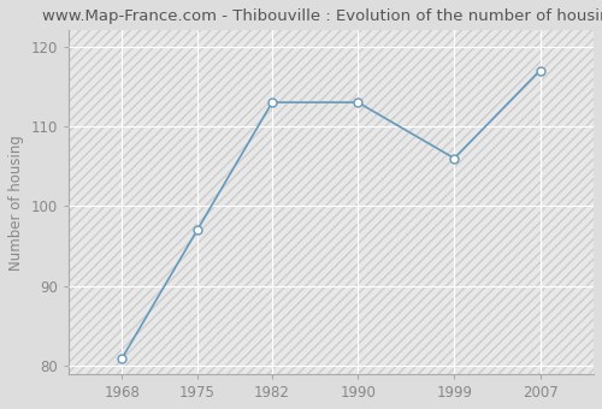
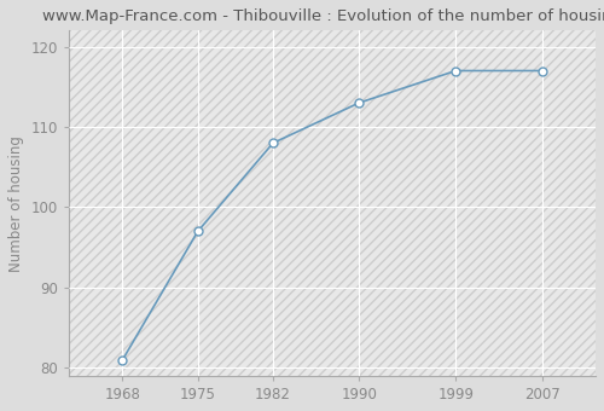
1982: 113 -> 108
1999: 106 -> 117
